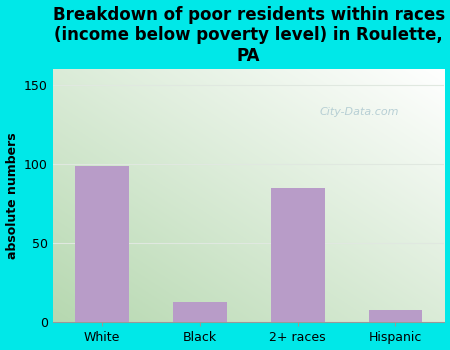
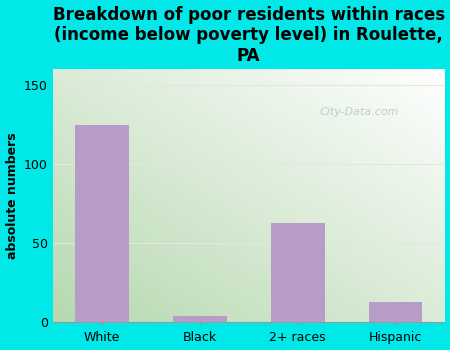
White: 99 -> 125
Black: 13 -> 4
2+ races: 85 -> 63
Hispanic: 8 -> 13
